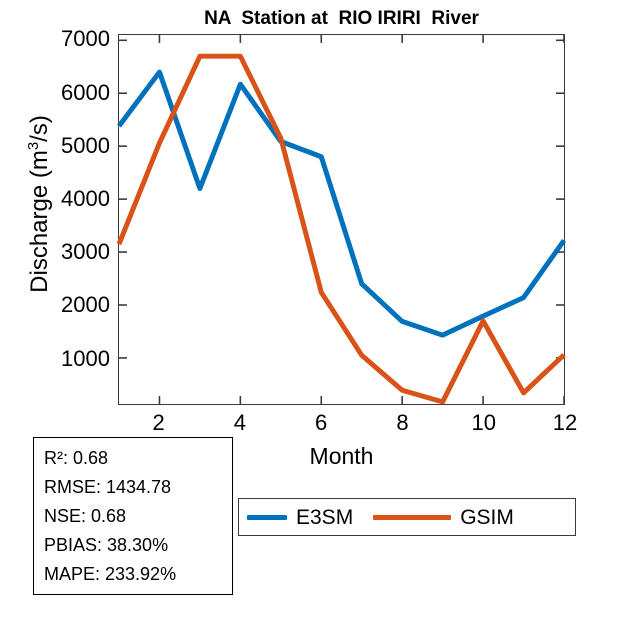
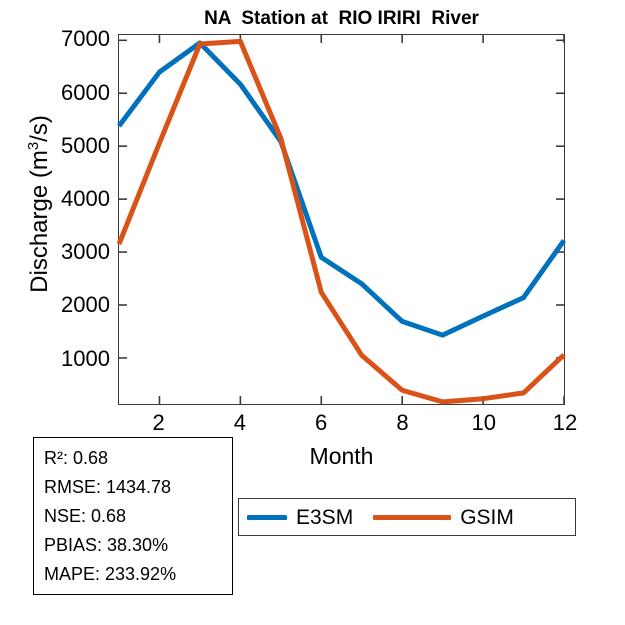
E3SM/3: 4200 -> 7000
GSIM/3: 6700 -> 6900
GSIM/4: 6700 -> 7000
E3SM/6: 4800 -> 2900
GSIM/10: 1700 -> 200
